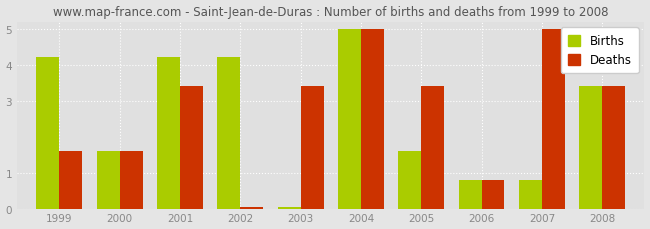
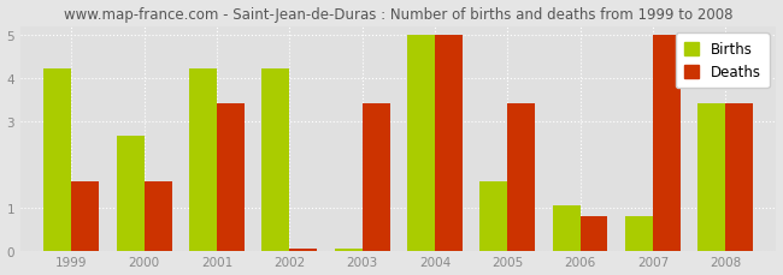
Births/2000: 1.60 -> 2.65
Births/2006: 0.80 -> 1.05
